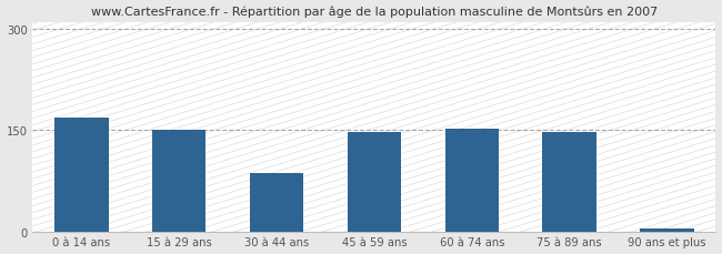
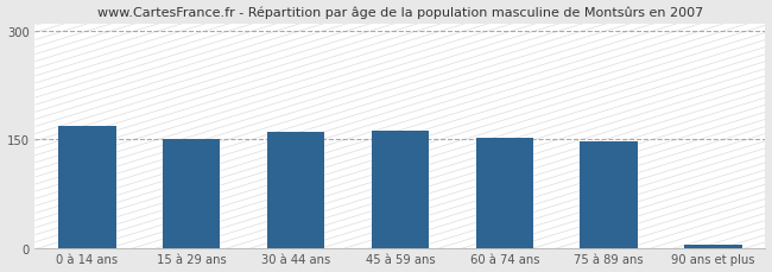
30 à 44 ans: 86 -> 160
45 à 59 ans: 148 -> 162
